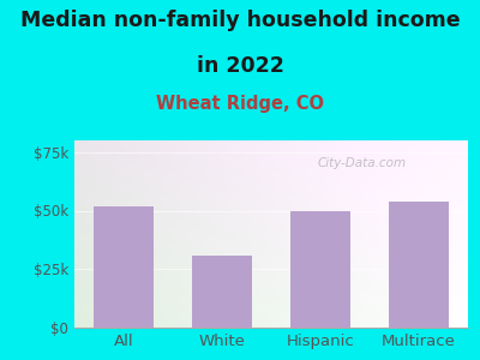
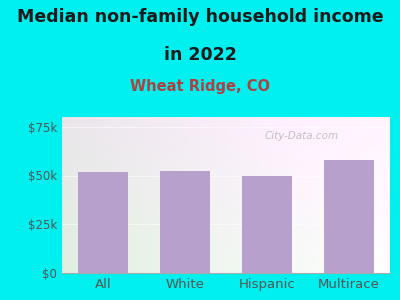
White: $31k -> $52k
Multirace: $54k -> $58k
